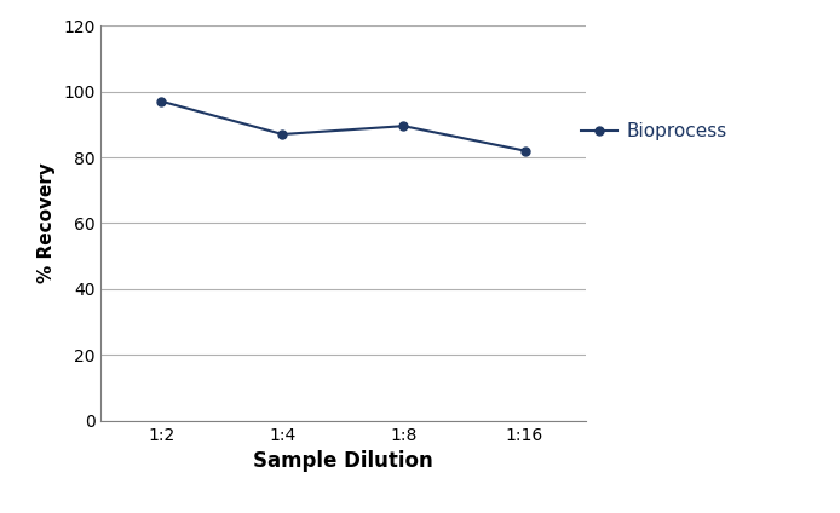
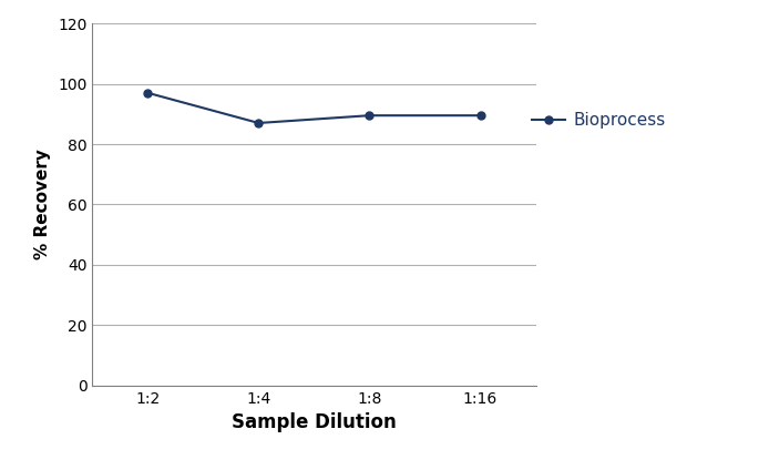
1:16: 82.0 -> 89.5
